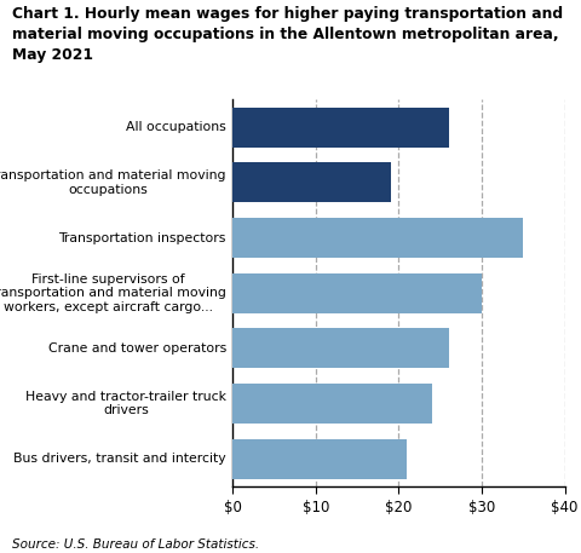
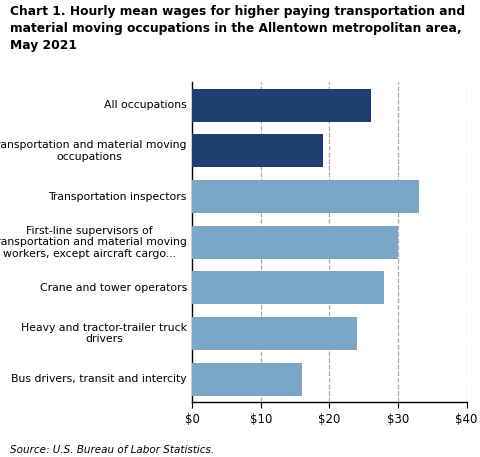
Transportation inspectors: $35 -> $33
Crane and tower operators: $26 -> $28
Bus drivers, transit and intercity: $21 -> $16
